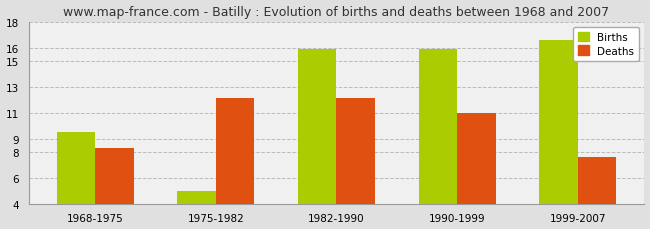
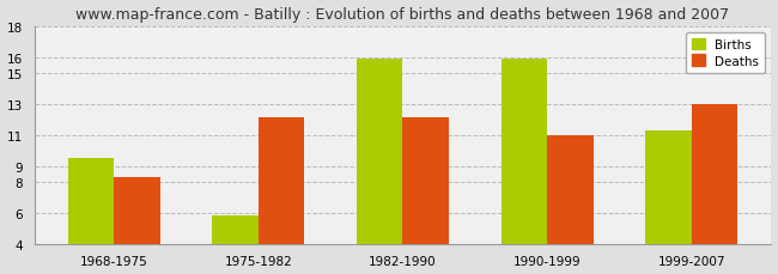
Births/1975-1982: 5.0 -> 5.8
Births/1999-2007: 16.6 -> 11.3
Deaths/1999-2007: 7.6 -> 13.0
